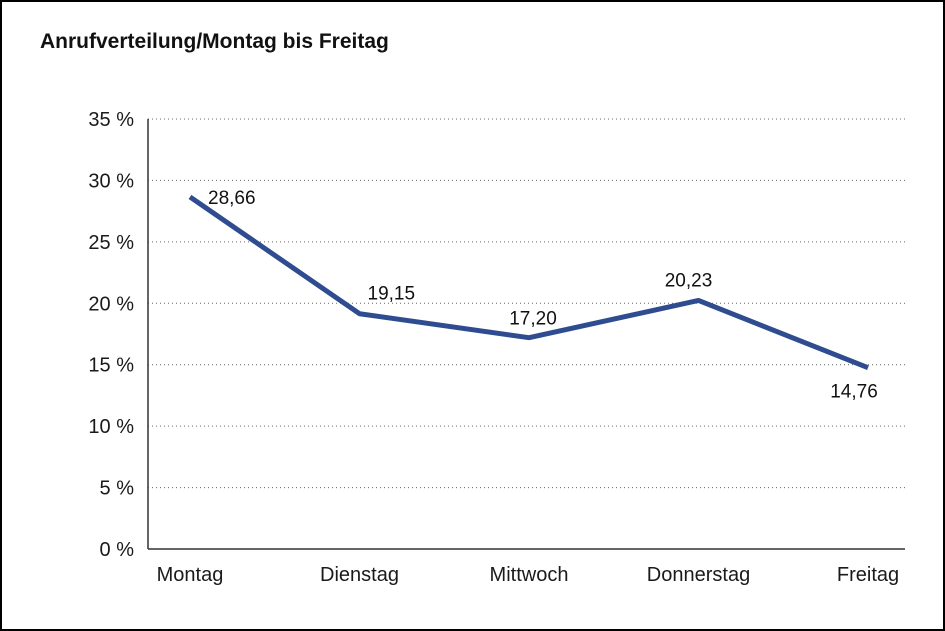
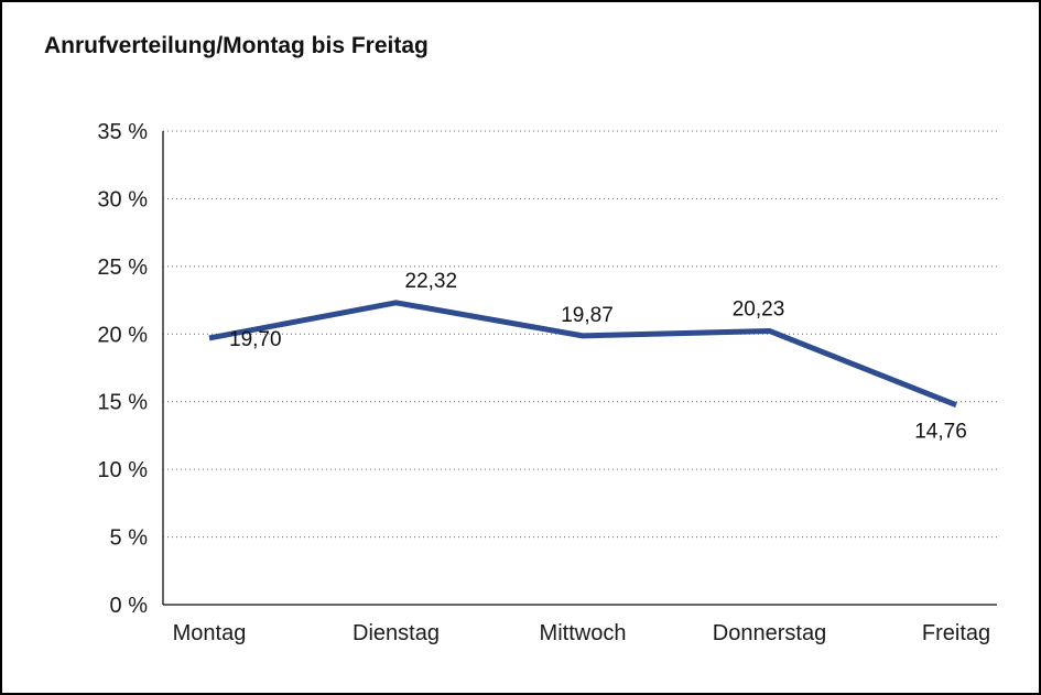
Montag: 28,66 -> 19,70
Dienstag: 19,15 -> 22,32
Mittwoch: 17,20 -> 19,87
